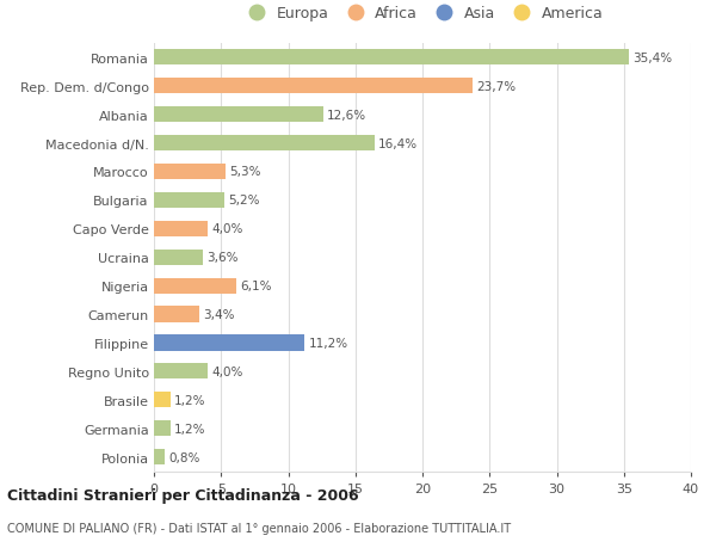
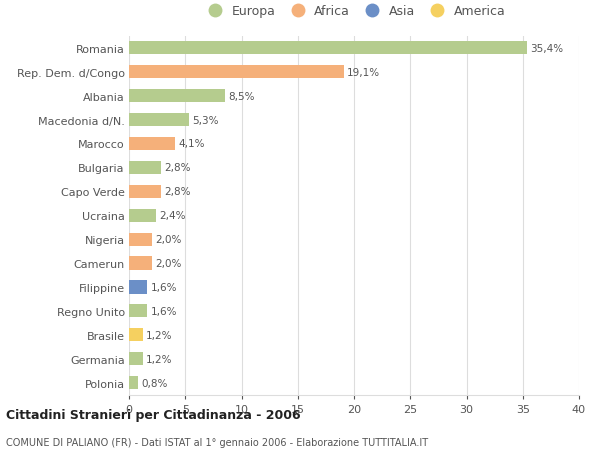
Rep. Dem. d/Congo: 23,7% -> 19,1%
Albania: 12,6% -> 8,5%
Macedonia d/N.: 16,4% -> 5,3%
Marocco: 5,3% -> 4,1%
Bulgaria: 5,2% -> 2,8%
Capo Verde: 4,0% -> 2,8%
Ucraina: 3,6% -> 2,4%
Nigeria: 6,1% -> 2,0%
Camerun: 3,4% -> 2,0%
Filippine: 11,2% -> 1,6%
Regno Unito: 4,0% -> 1,6%
